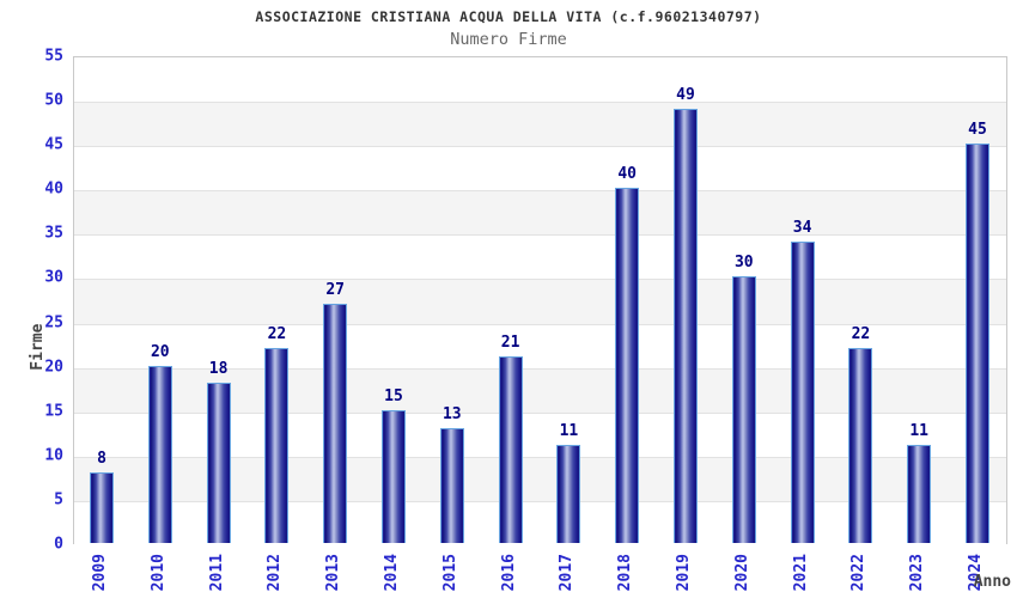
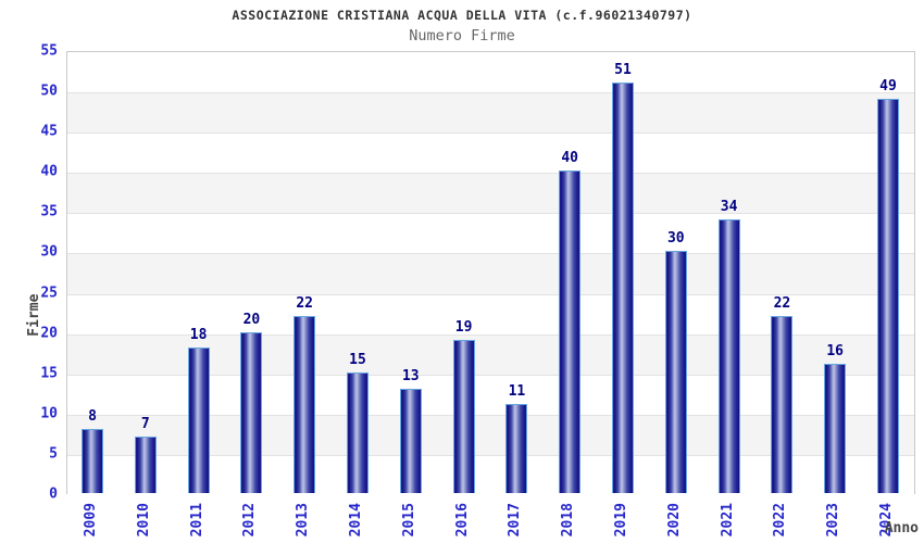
2010: 20 -> 7
2012: 22 -> 20
2013: 27 -> 22
2016: 21 -> 19
2019: 49 -> 51
2023: 11 -> 16
2024: 45 -> 49
